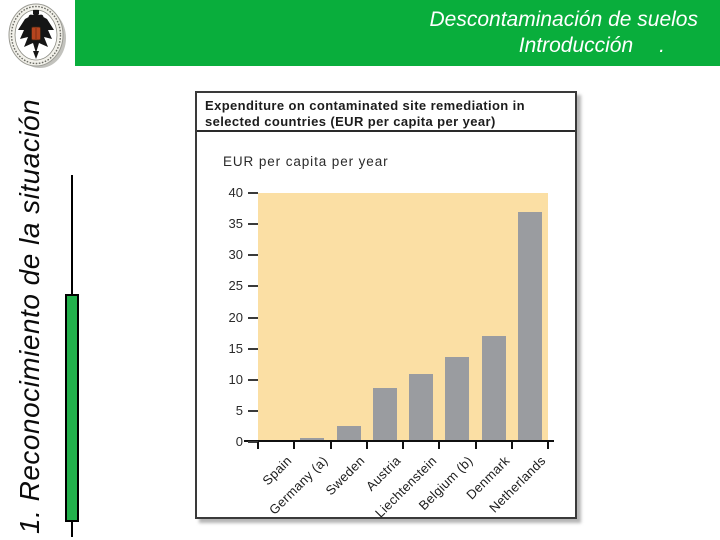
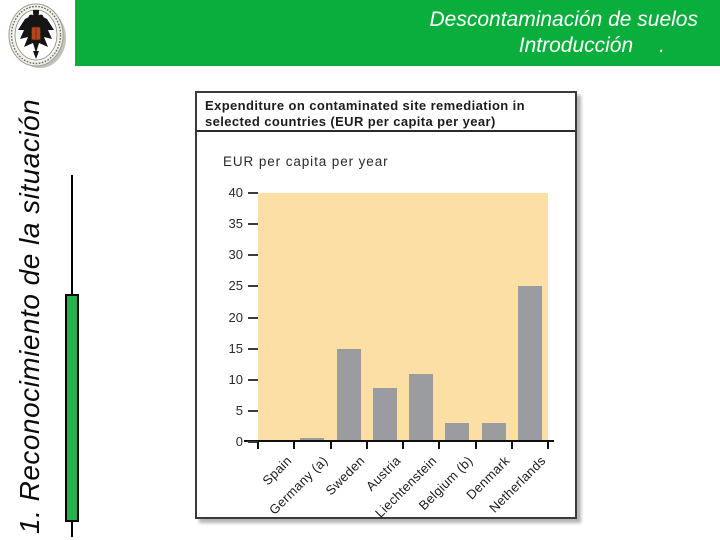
Sweden: 3 -> 15
Belgium (b): 14 -> 3
Denmark: 17 -> 3
Netherlands: 37 -> 25
